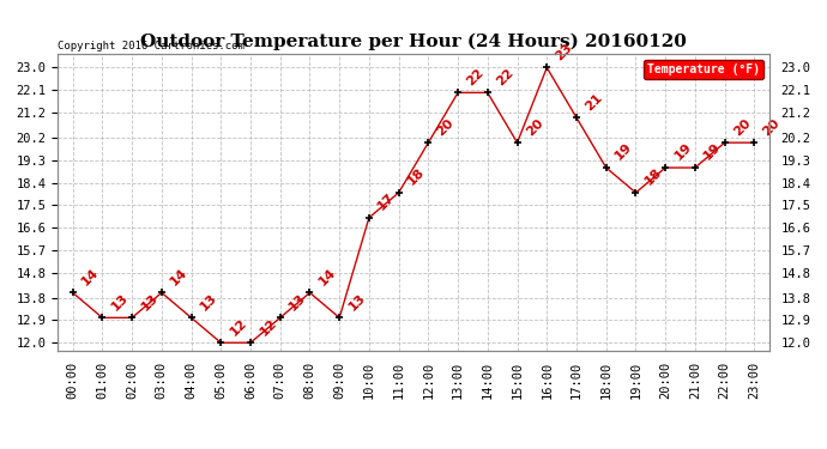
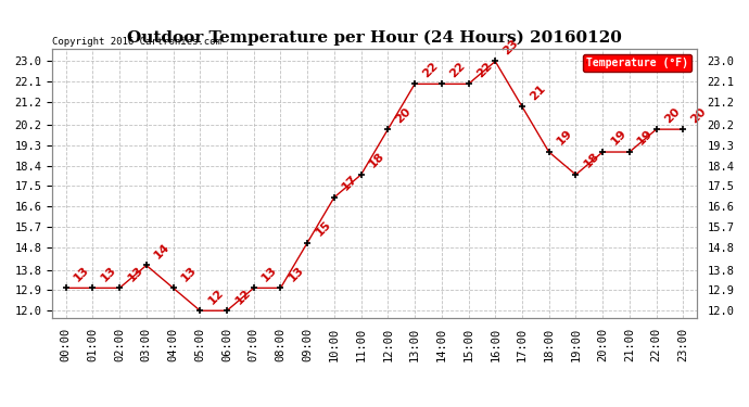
00:00: 14 -> 13
08:00: 14 -> 13
09:00: 13 -> 15
15:00: 20 -> 22
